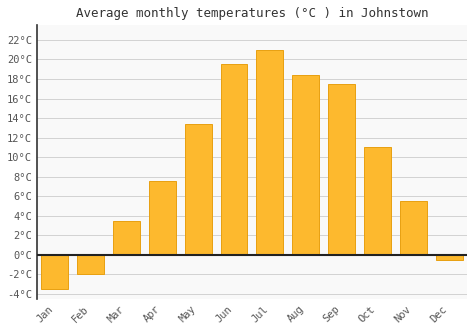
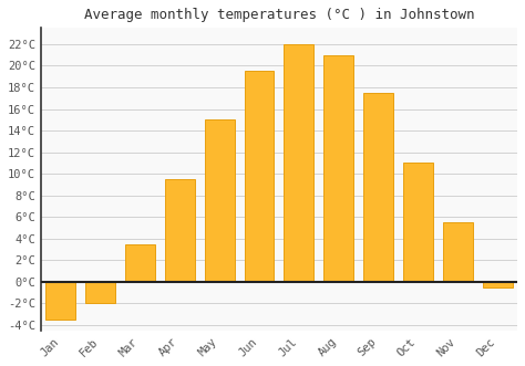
Apr: 7.6°C -> 9.5°C
May: 13.4°C -> 15.0°C
Jul: 21.0°C -> 22.0°C
Aug: 18.4°C -> 21.0°C
